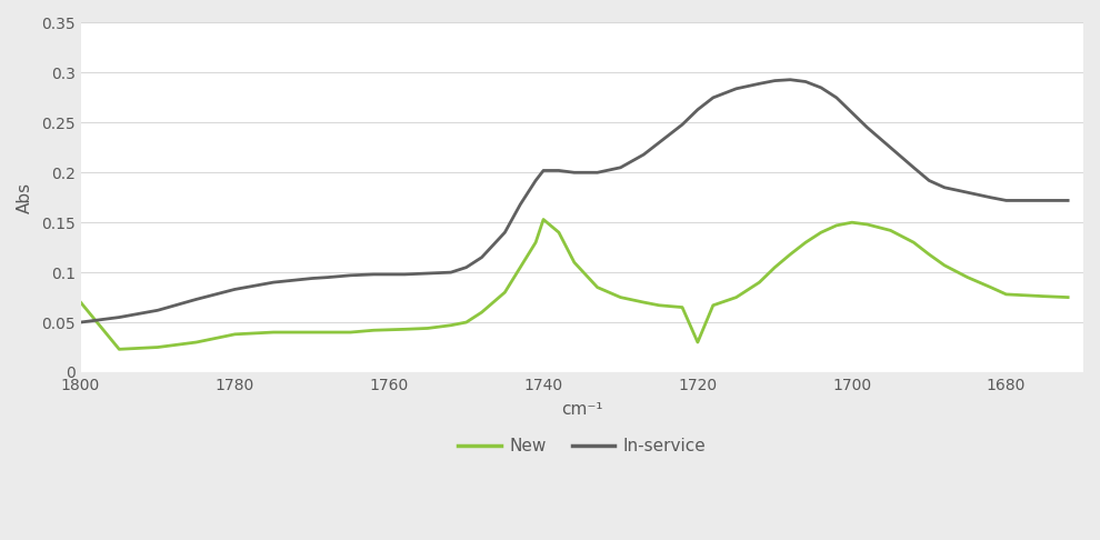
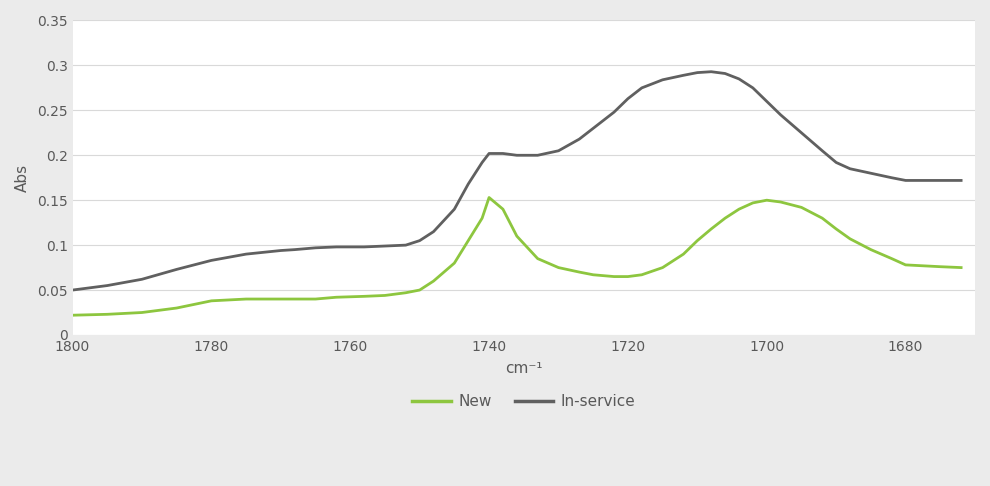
New/1800: 0.070 -> 0.022
New/1720: 0.030 -> 0.065
